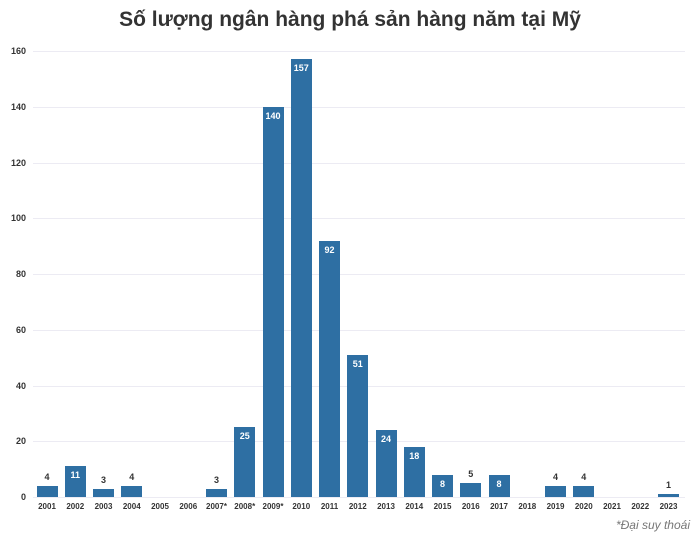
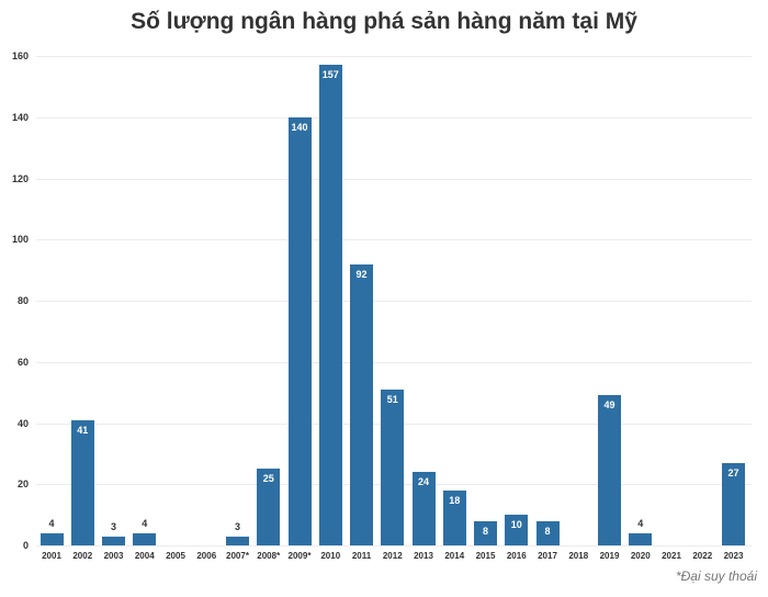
2002: 11 -> 41
2016: 5 -> 10
2019: 4 -> 49
2023: 1 -> 27
